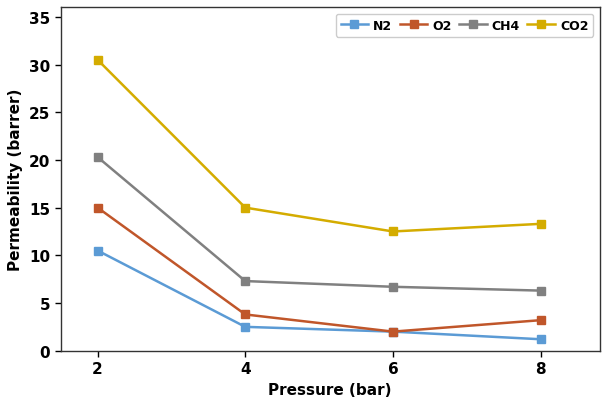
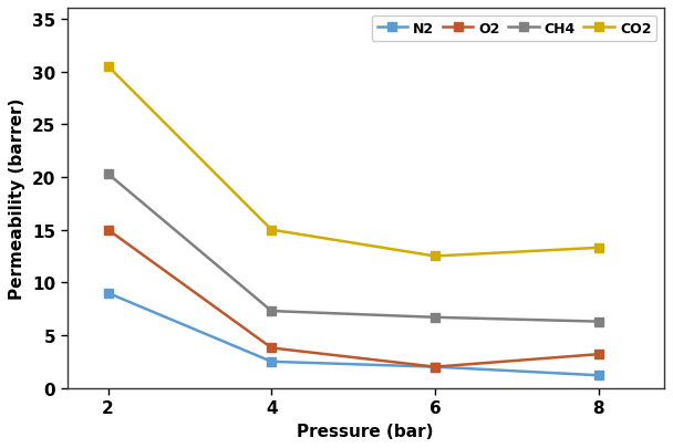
N2/2: 10.5 -> 9.0
